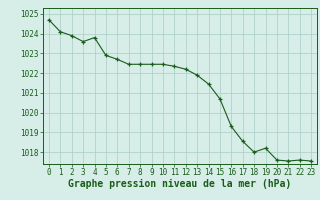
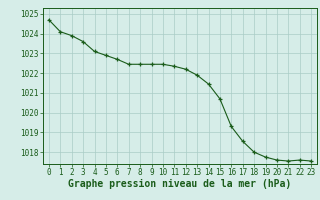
4: 1023.8 -> 1023.1
19: 1018.2 -> 1017.8
